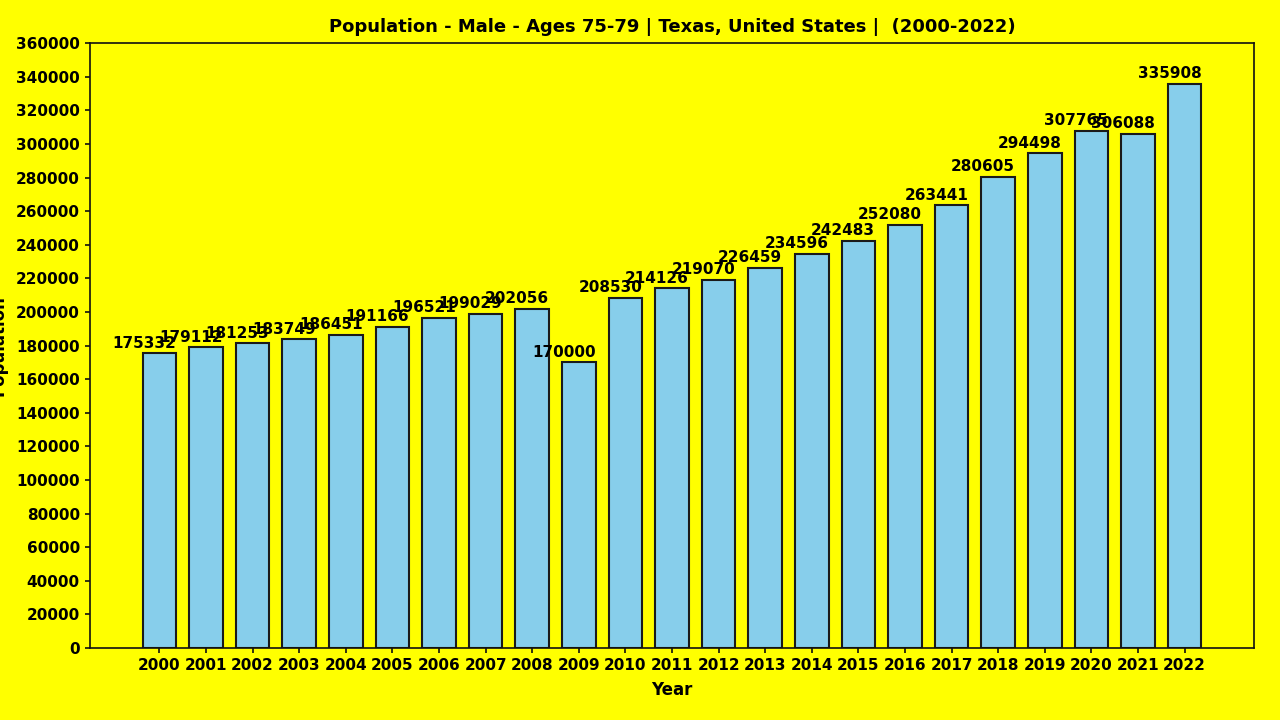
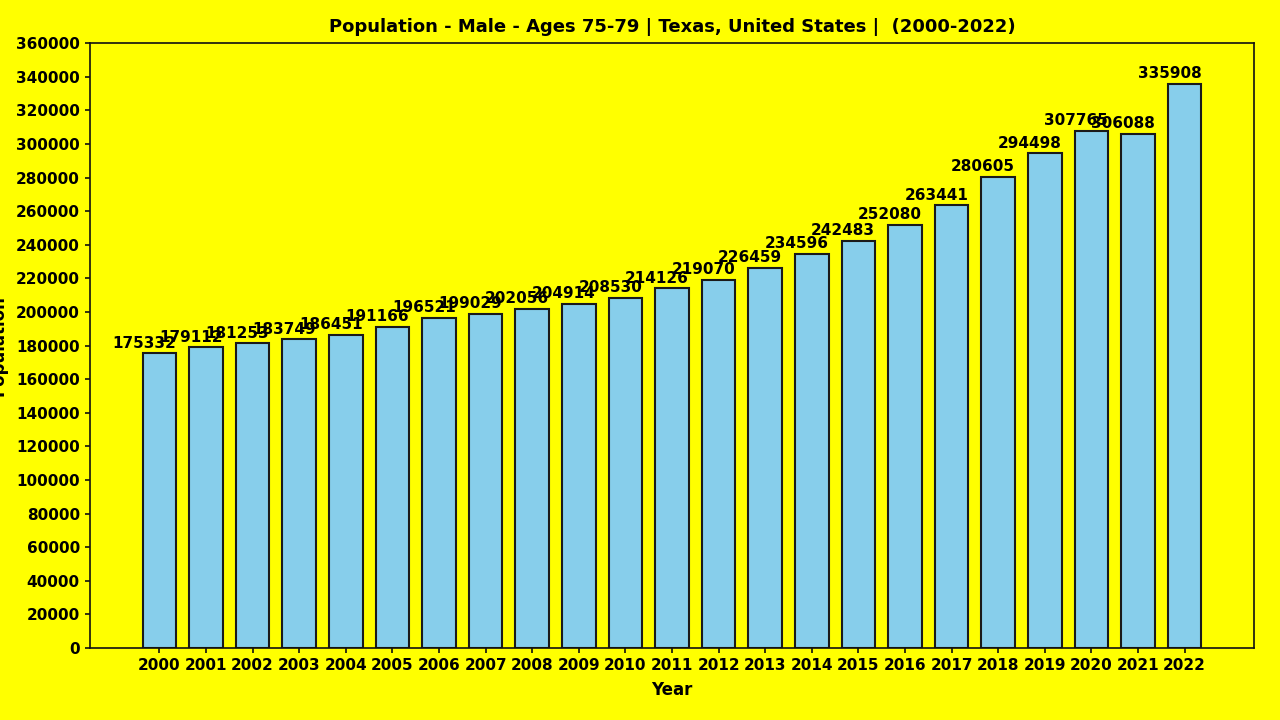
2009: 170000 -> 205000
